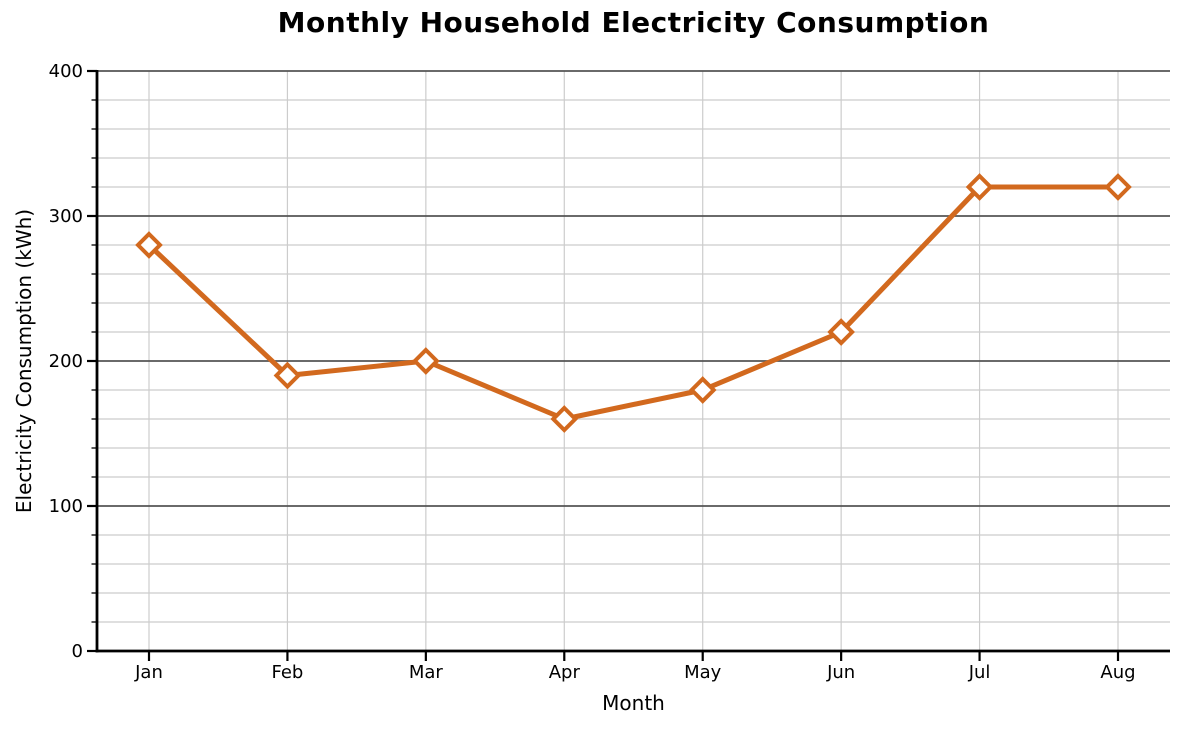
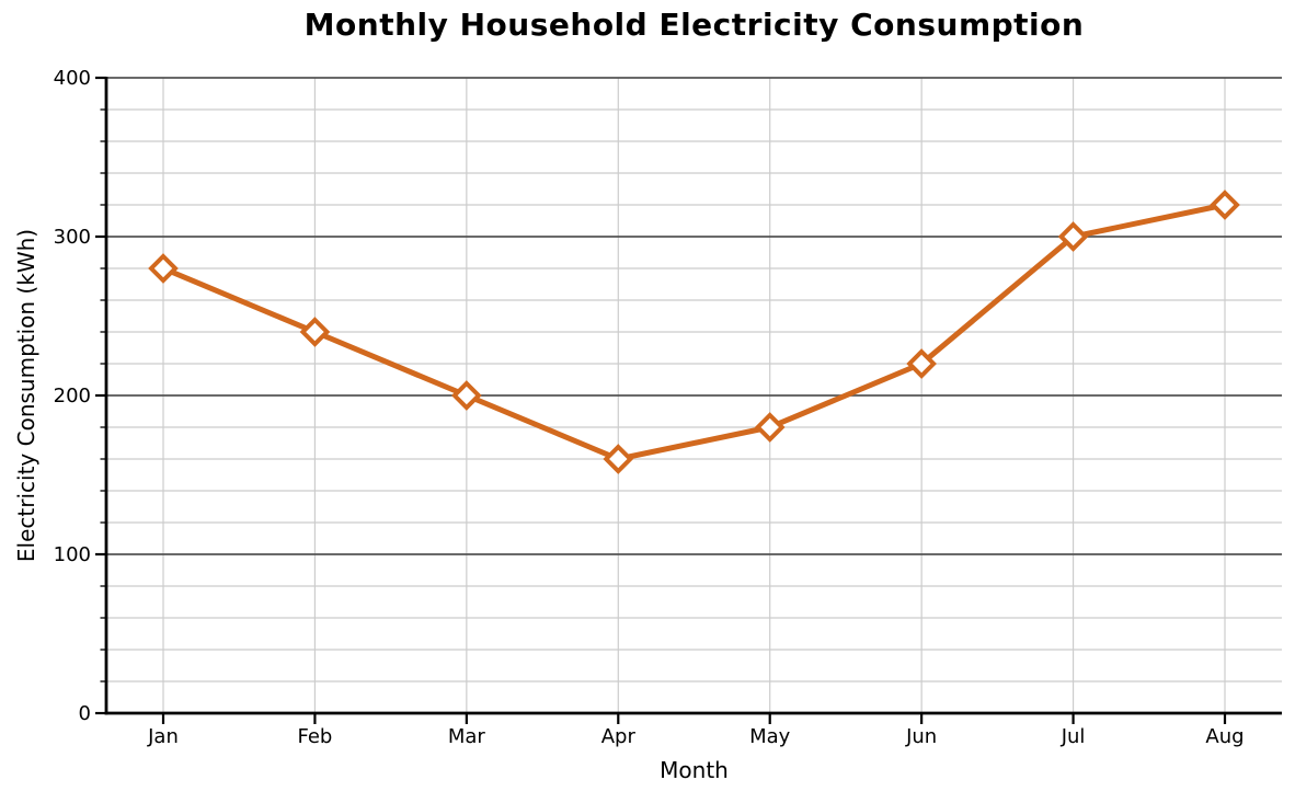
Feb: 190 -> 240
Jul: 320 -> 300
